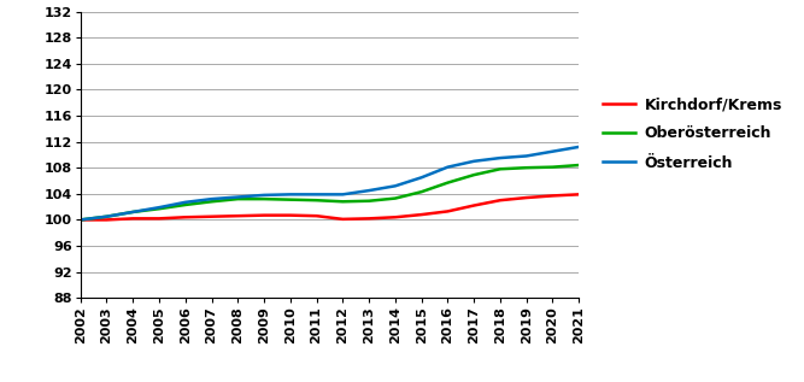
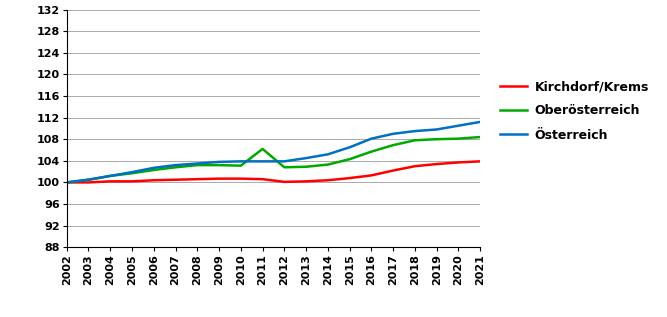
Oberösterreich/2011: 103.0 -> 106.2
